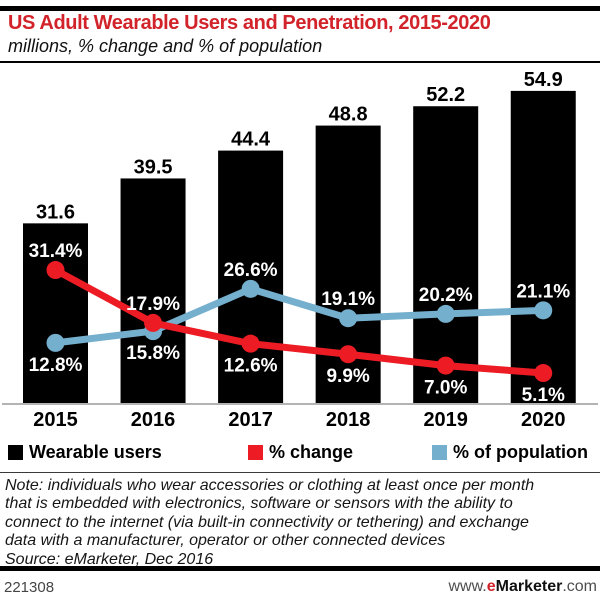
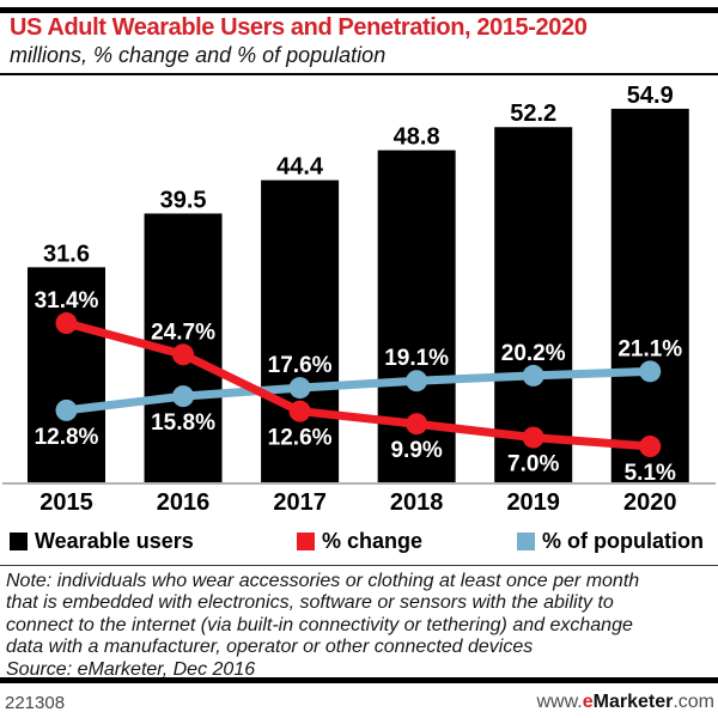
% change/2016: 17.9% -> 24.7%
% of population/2017: 26.6% -> 17.6%
